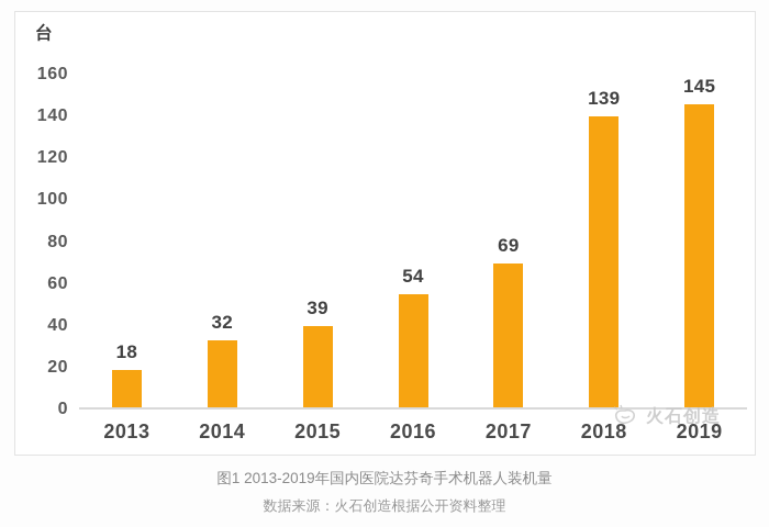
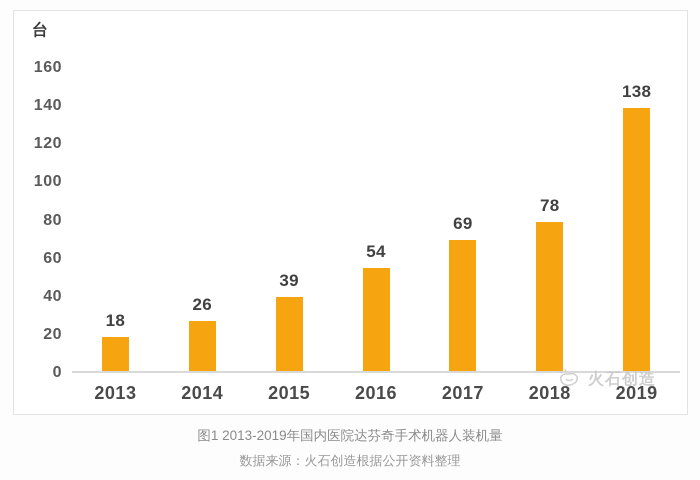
2014: 32 -> 26
2018: 139 -> 78
2019: 145 -> 138
